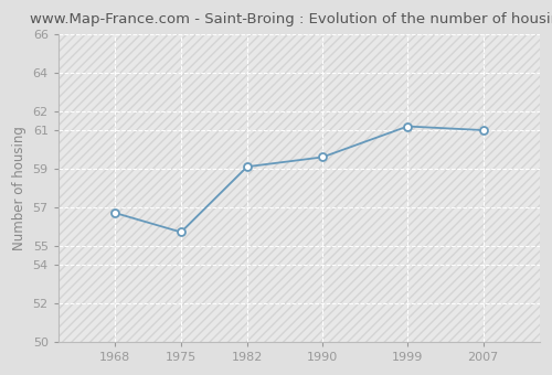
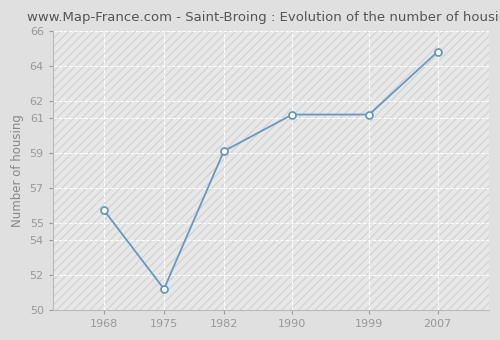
1968: 56.7 -> 55.7
1975: 55.7 -> 51.2
1990: 59.6 -> 61.2
2007: 61.0 -> 64.8
